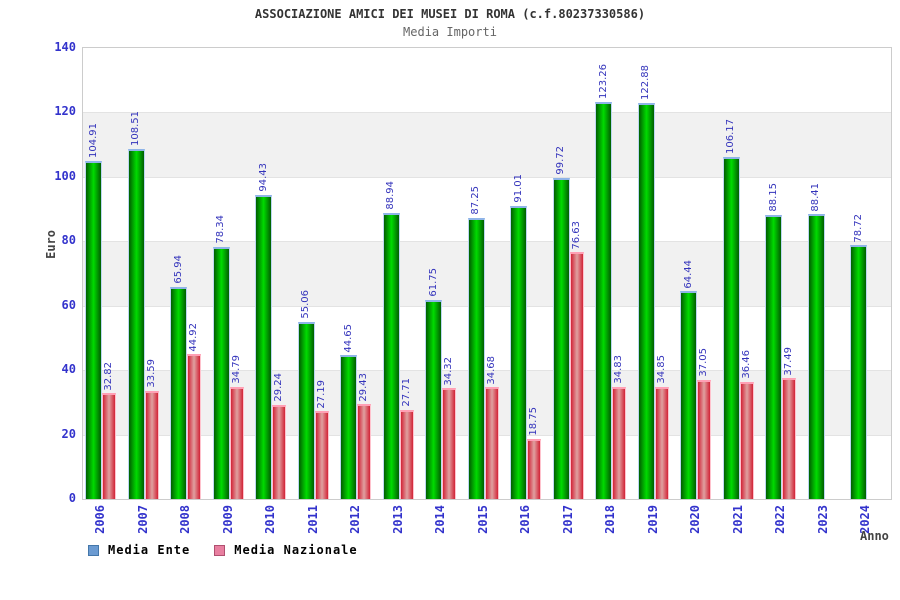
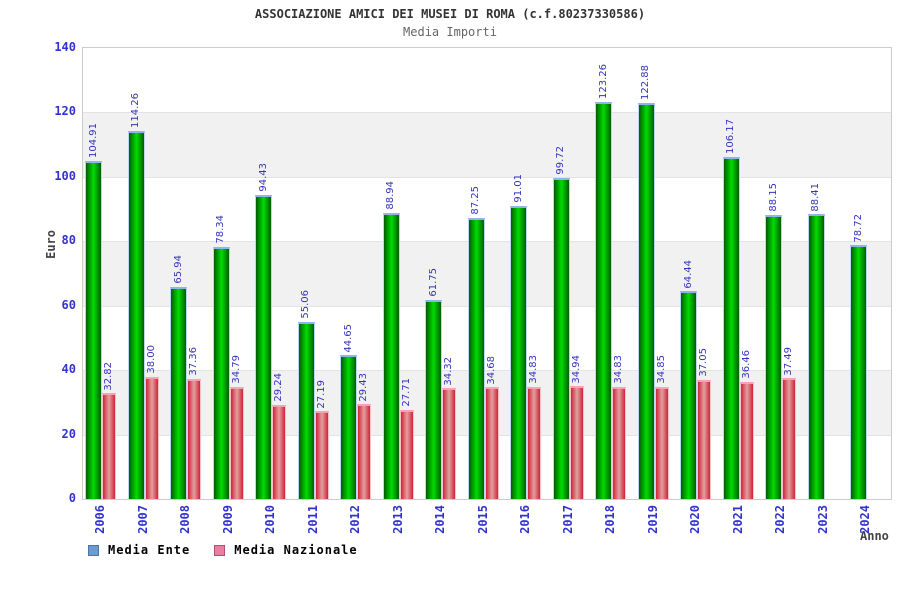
Media Ente/2007: 108.51 -> 114.26
Media Nazionale/2007: 33.59 -> 38.00
Media Nazionale/2008: 44.92 -> 37.36
Media Nazionale/2016: 18.75 -> 34.83
Media Nazionale/2017: 76.63 -> 34.94
